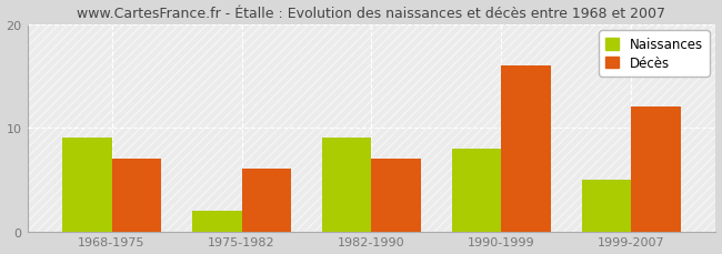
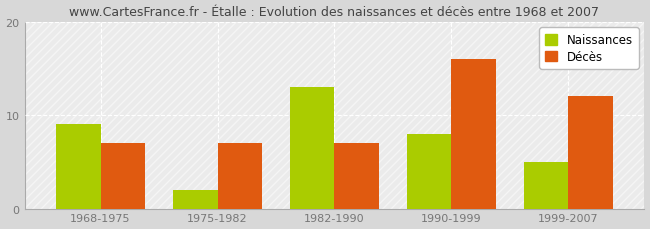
Décès/1975-1982: 6 -> 7
Naissances/1982-1990: 9 -> 13
